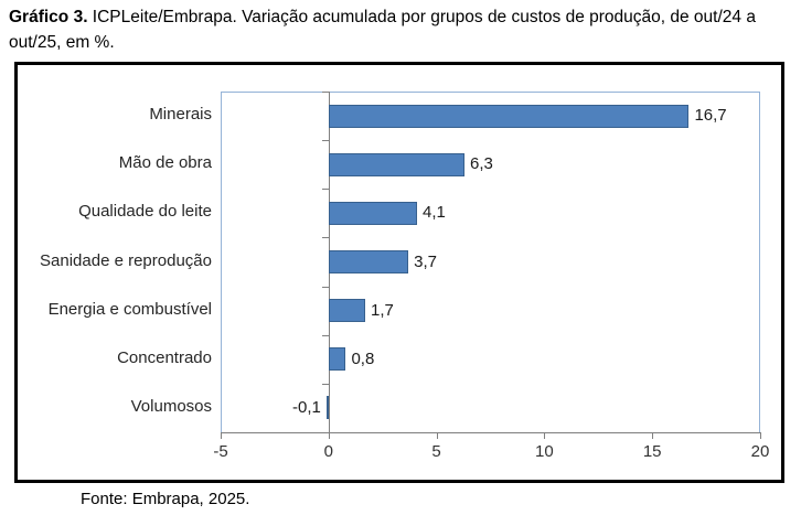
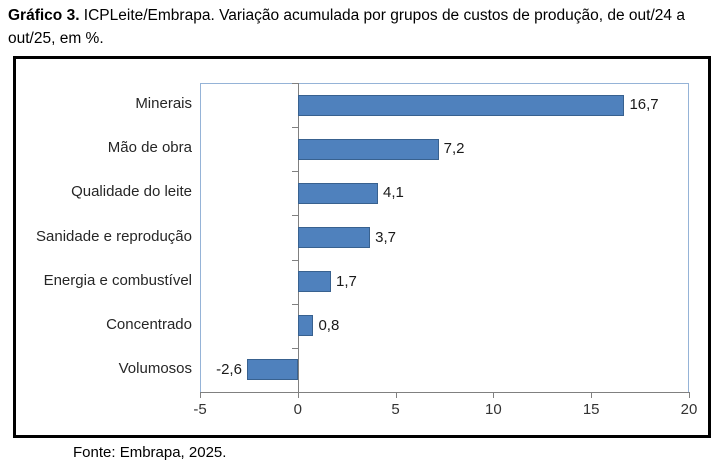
Mão de obra: 6,3 -> 7,2
Volumosos: -0,1 -> -2,6
